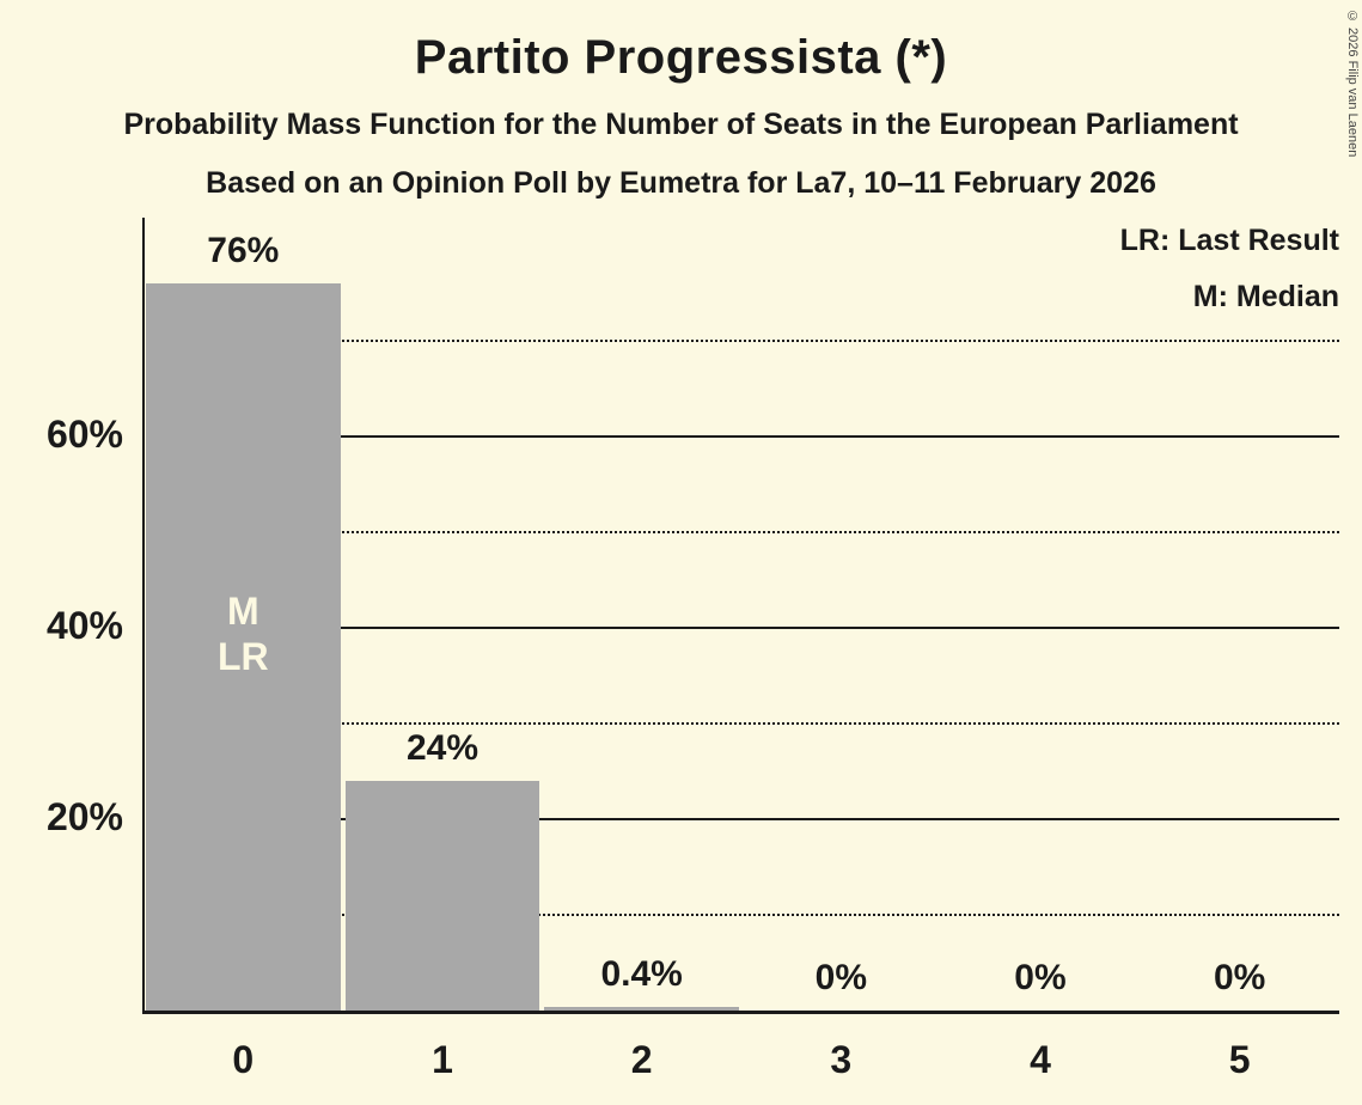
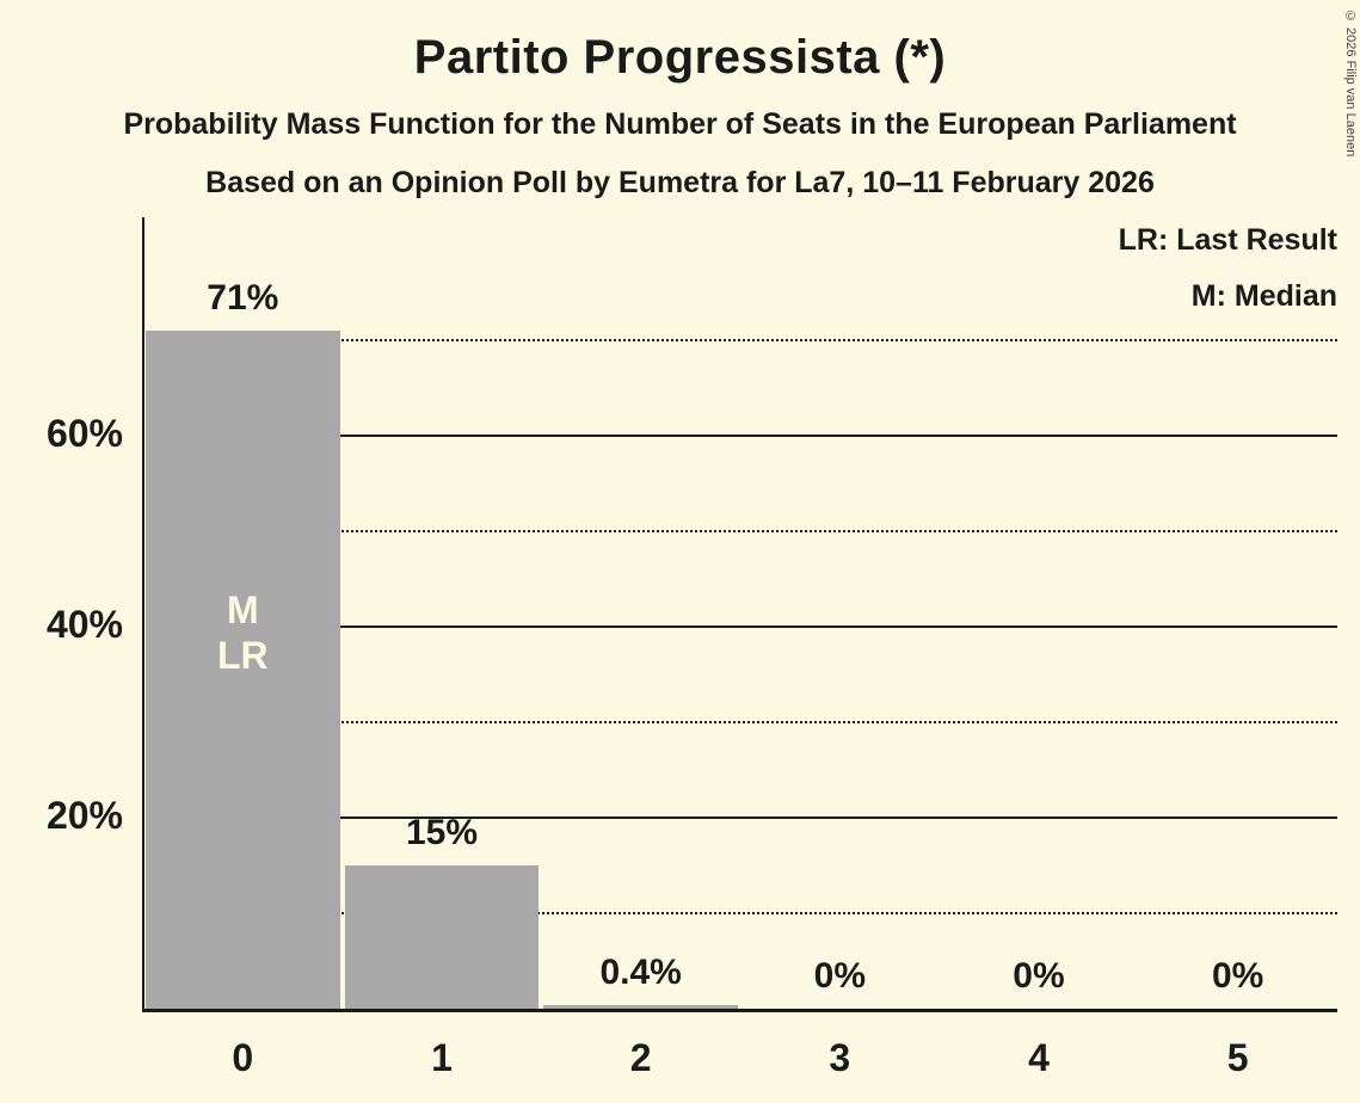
0: 76% -> 71%
1: 24% -> 15%
